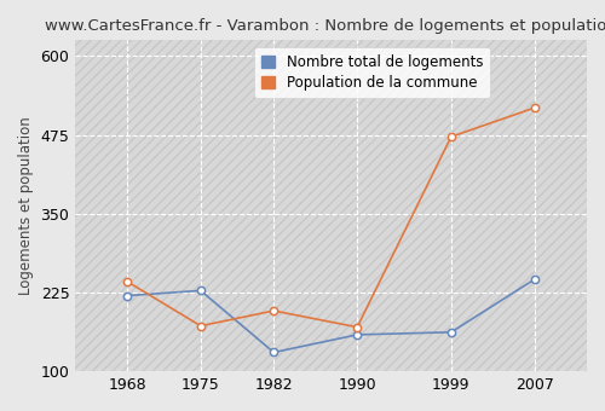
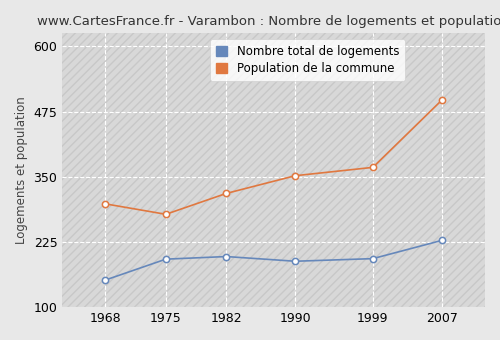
Nombre total de logements/1968: 220 -> 152
Population de la commune/1968: 242 -> 298
Nombre total de logements/1975: 228 -> 192
Population de la commune/1975: 172 -> 278
Nombre total de logements/1982: 130 -> 197
Population de la commune/1982: 196 -> 318
Nombre total de logements/1990: 158 -> 188
Population de la commune/1990: 170 -> 352
Nombre total de logements/1999: 162 -> 193
Population de la commune/1999: 472 -> 368
Nombre total de logements/2007: 246 -> 228
Population de la commune/2007: 518 -> 497
